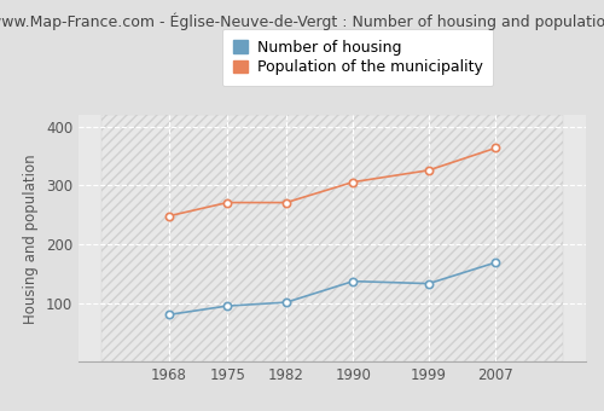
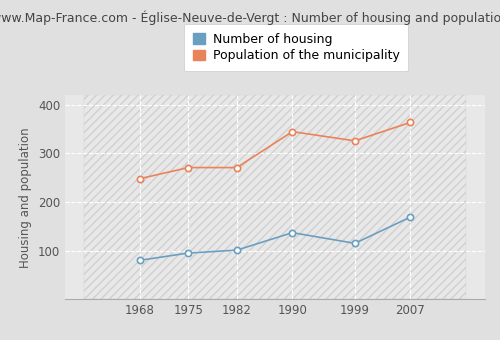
Population of the municipality/1990: 306 -> 345
Number of housing/1999: 133 -> 115
